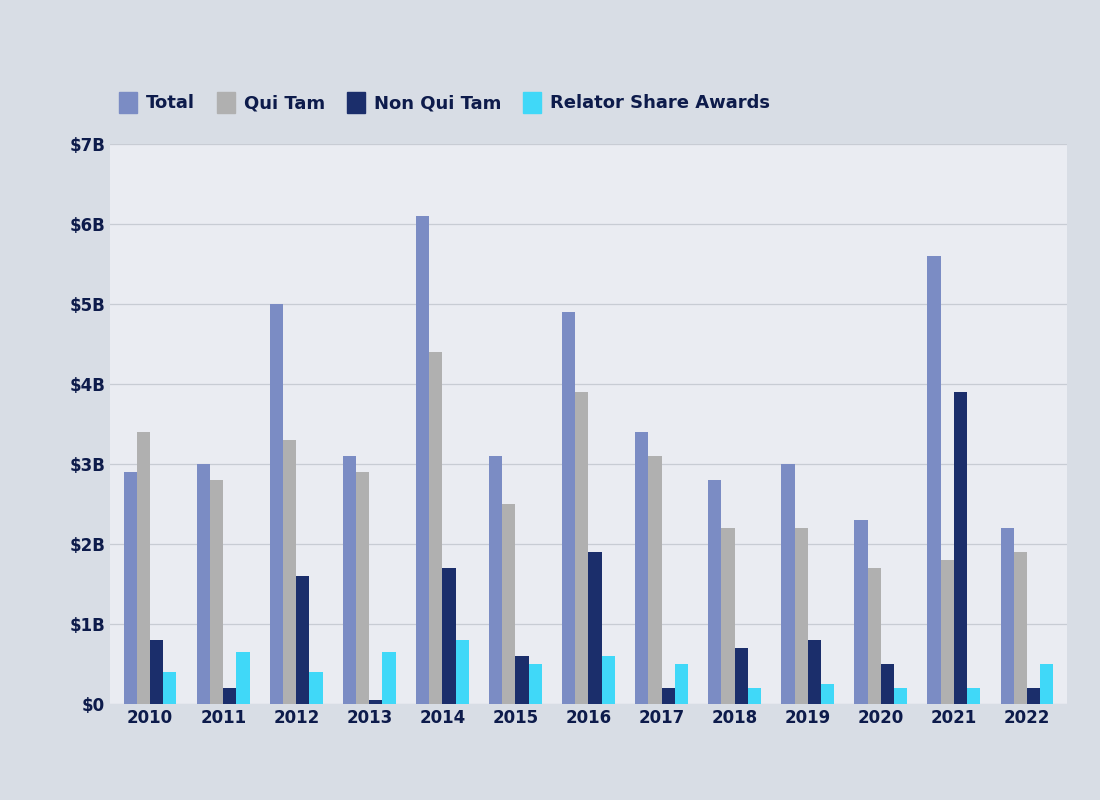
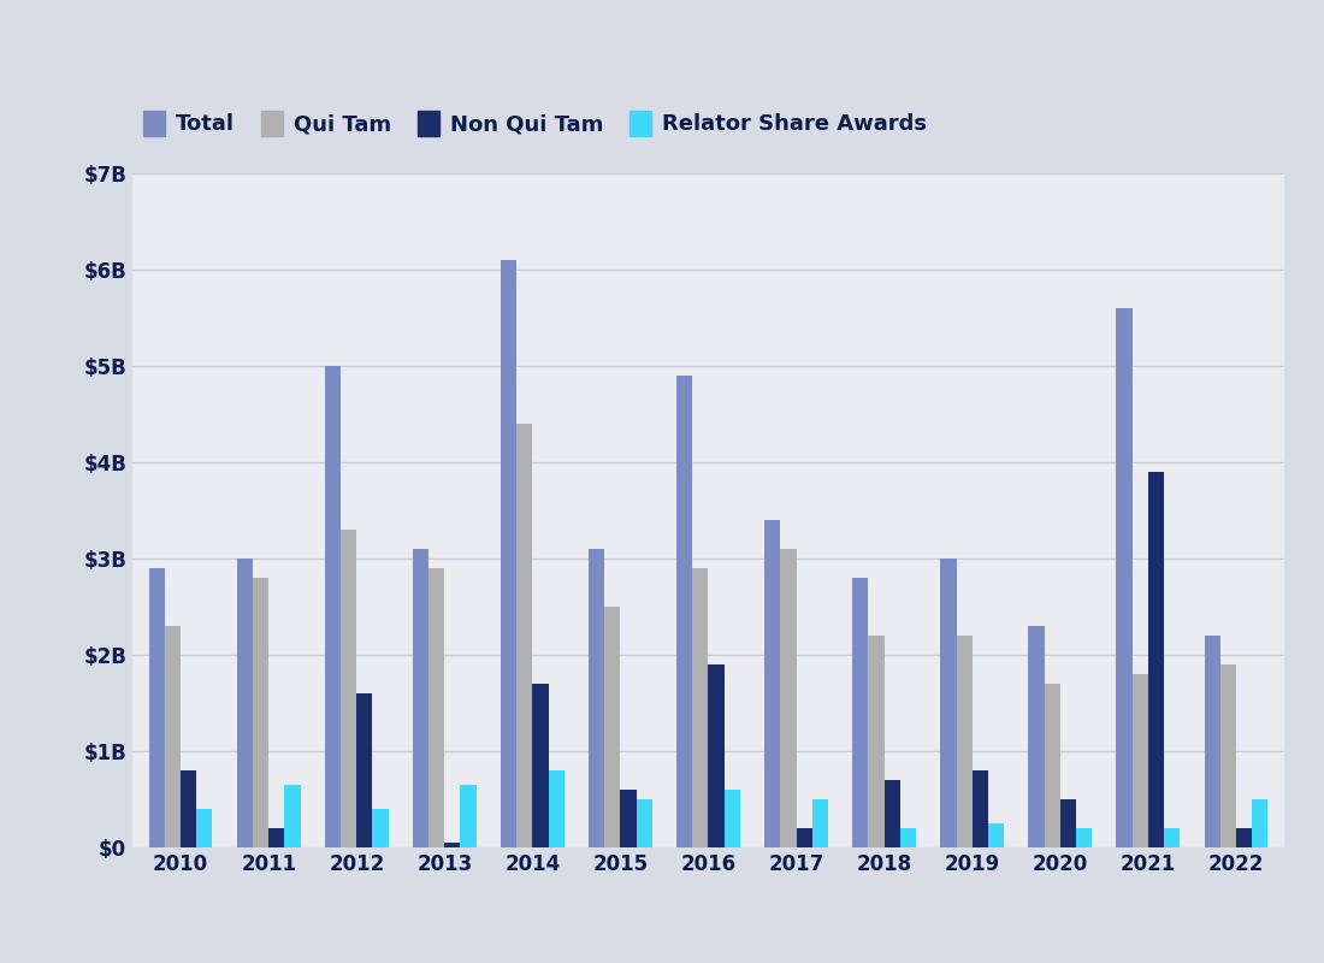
Qui Tam/2010: $3.4B -> $2.3B
Qui Tam/2016: $3.9B -> $2.9B
